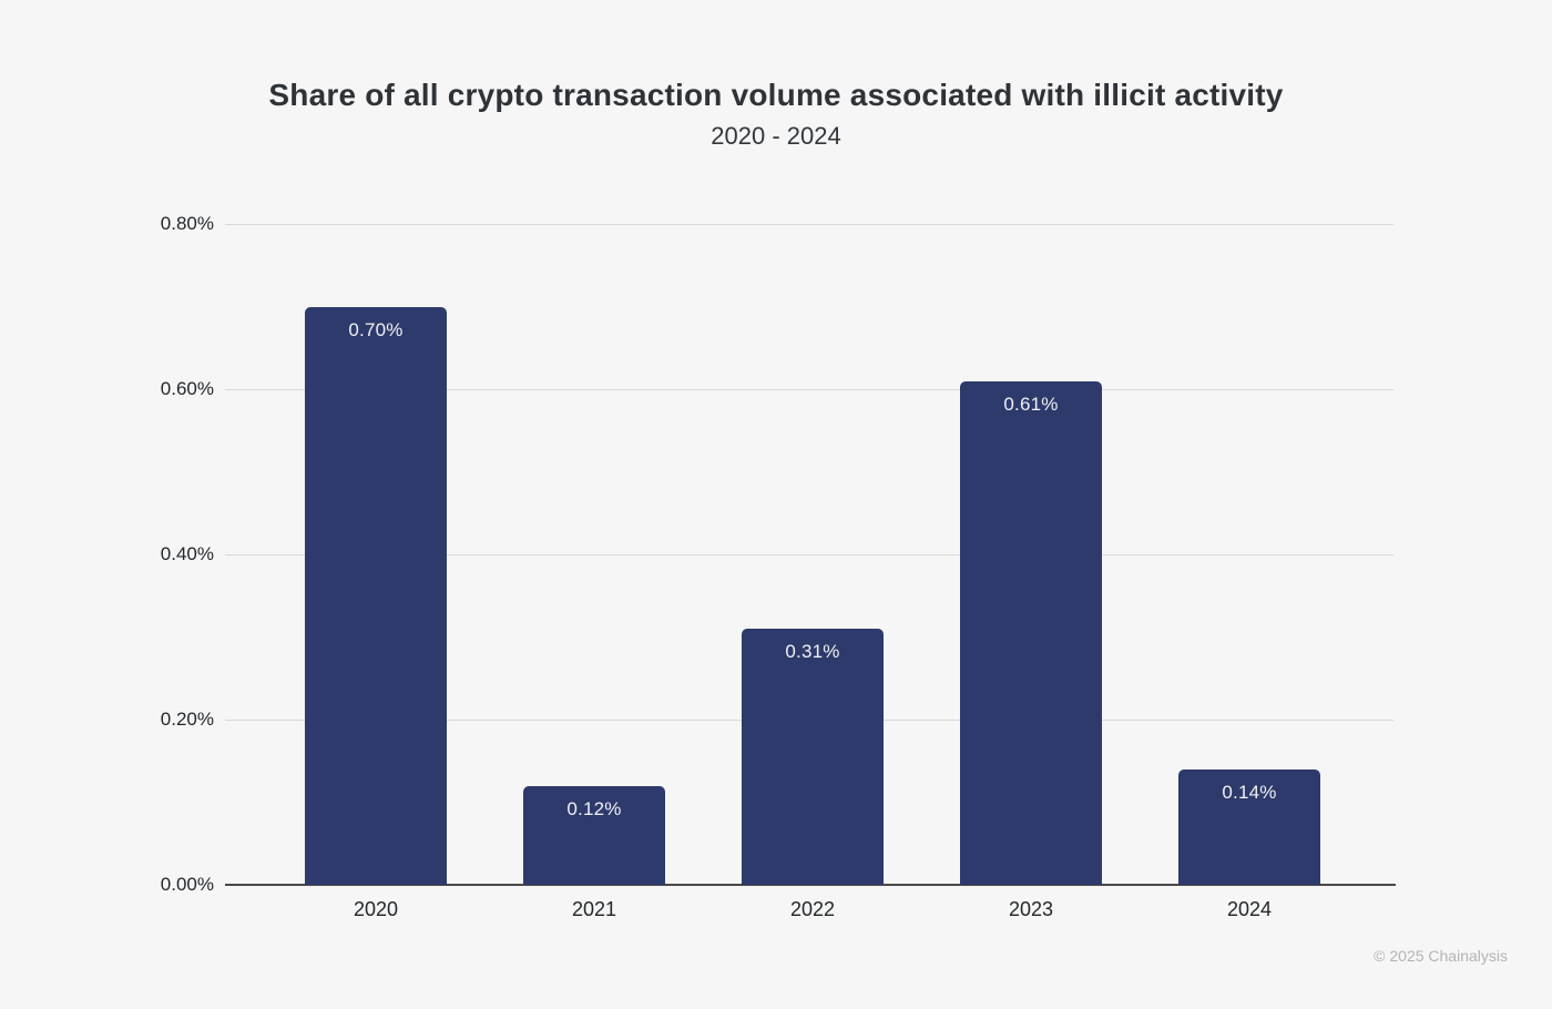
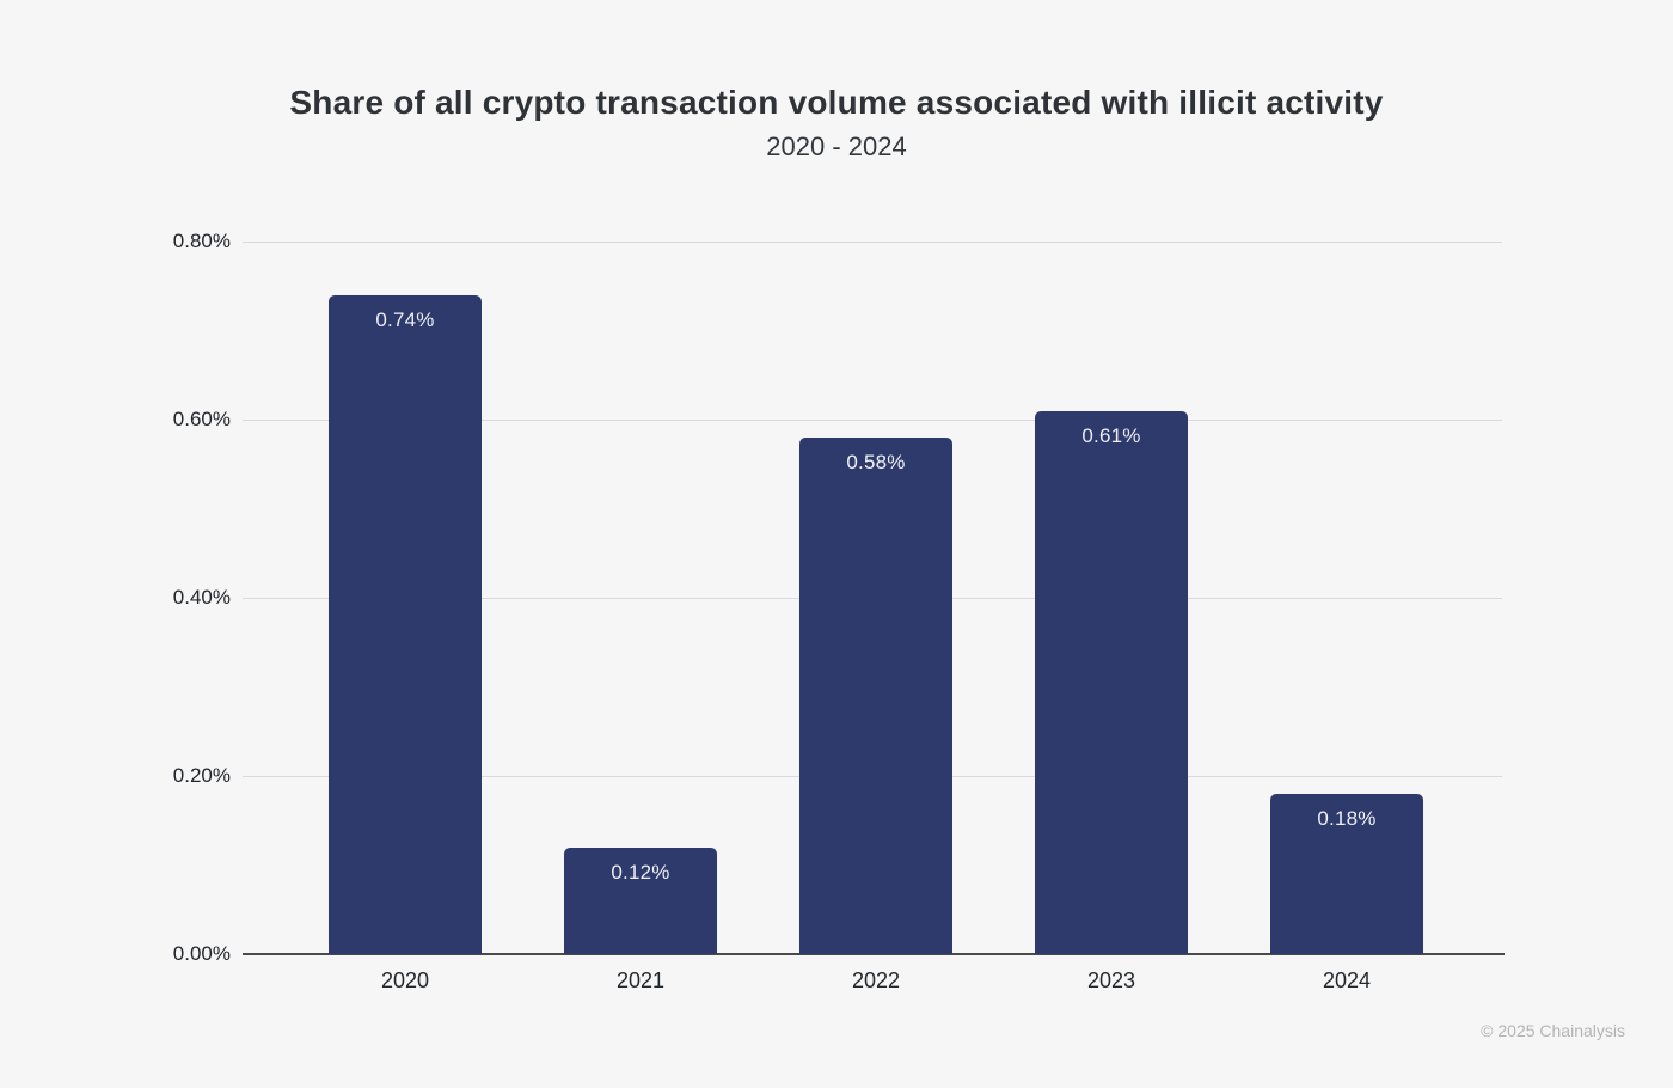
2020: 0.70% -> 0.74%
2022: 0.31% -> 0.58%
2024: 0.14% -> 0.18%
